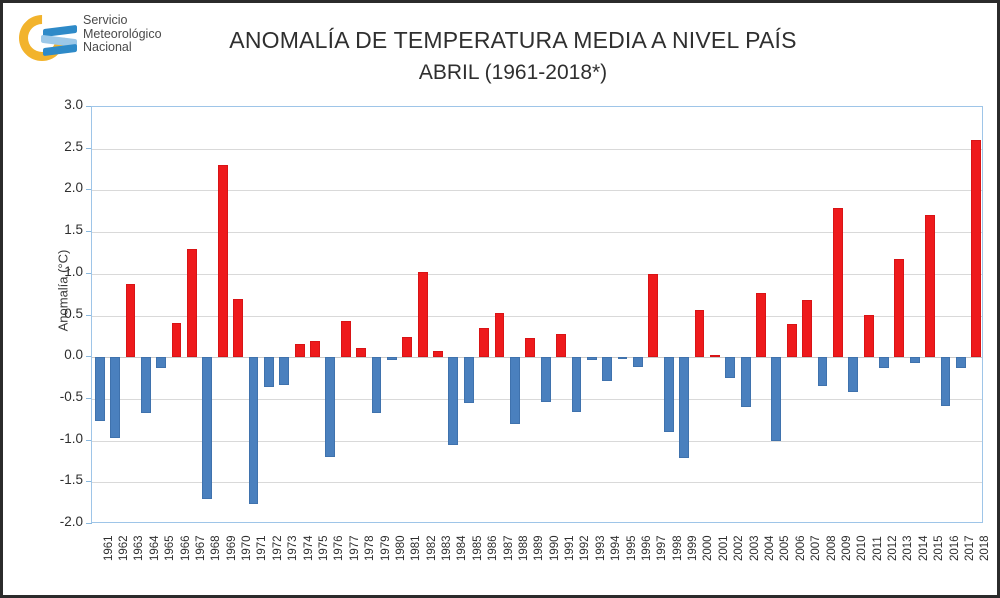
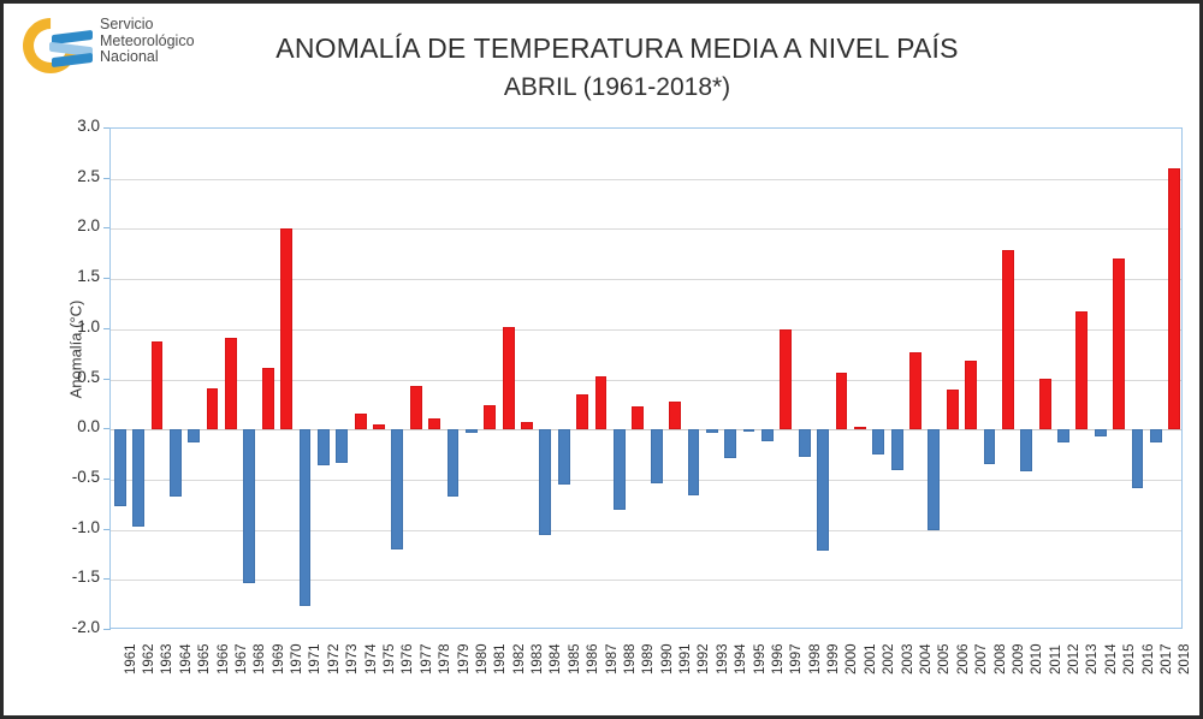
1967: 1.3 -> 0.9
1968: -1.7 -> -1.5
1969: 2.3 -> 0.6
1970: 0.7 -> 2.0
1975: 0.2 -> 0.1
1998: -0.9 -> -0.3
2003: -0.6 -> -0.4
